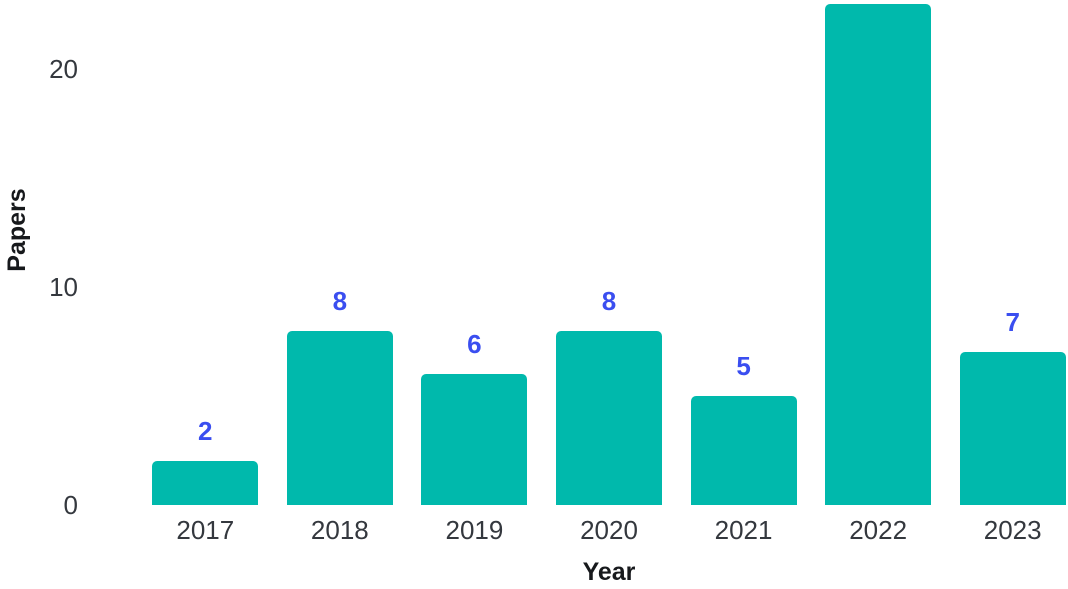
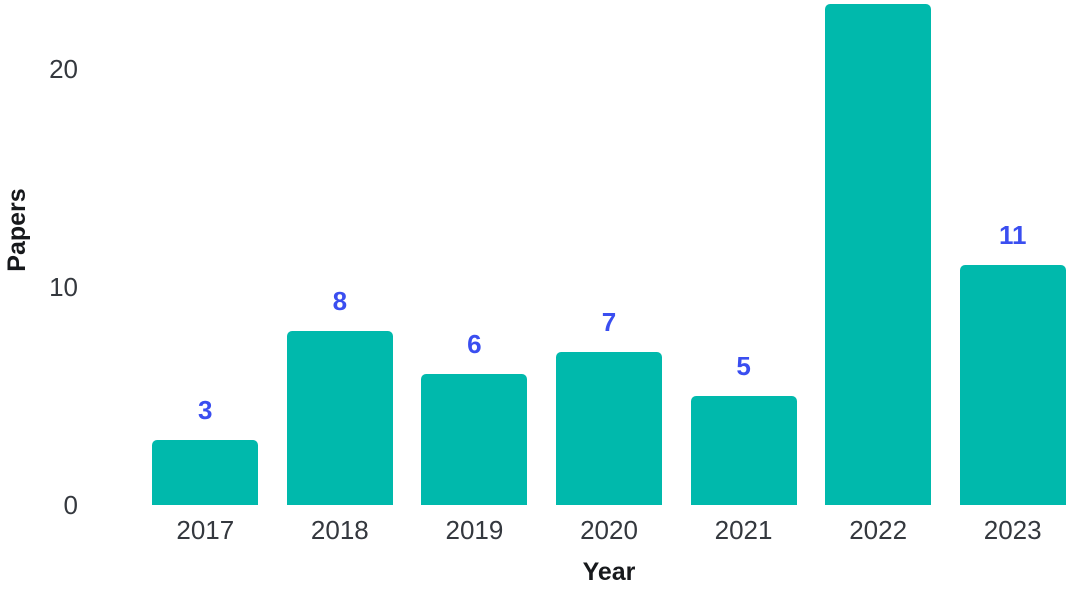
2017: 2 -> 3
2020: 8 -> 7
2023: 7 -> 11
